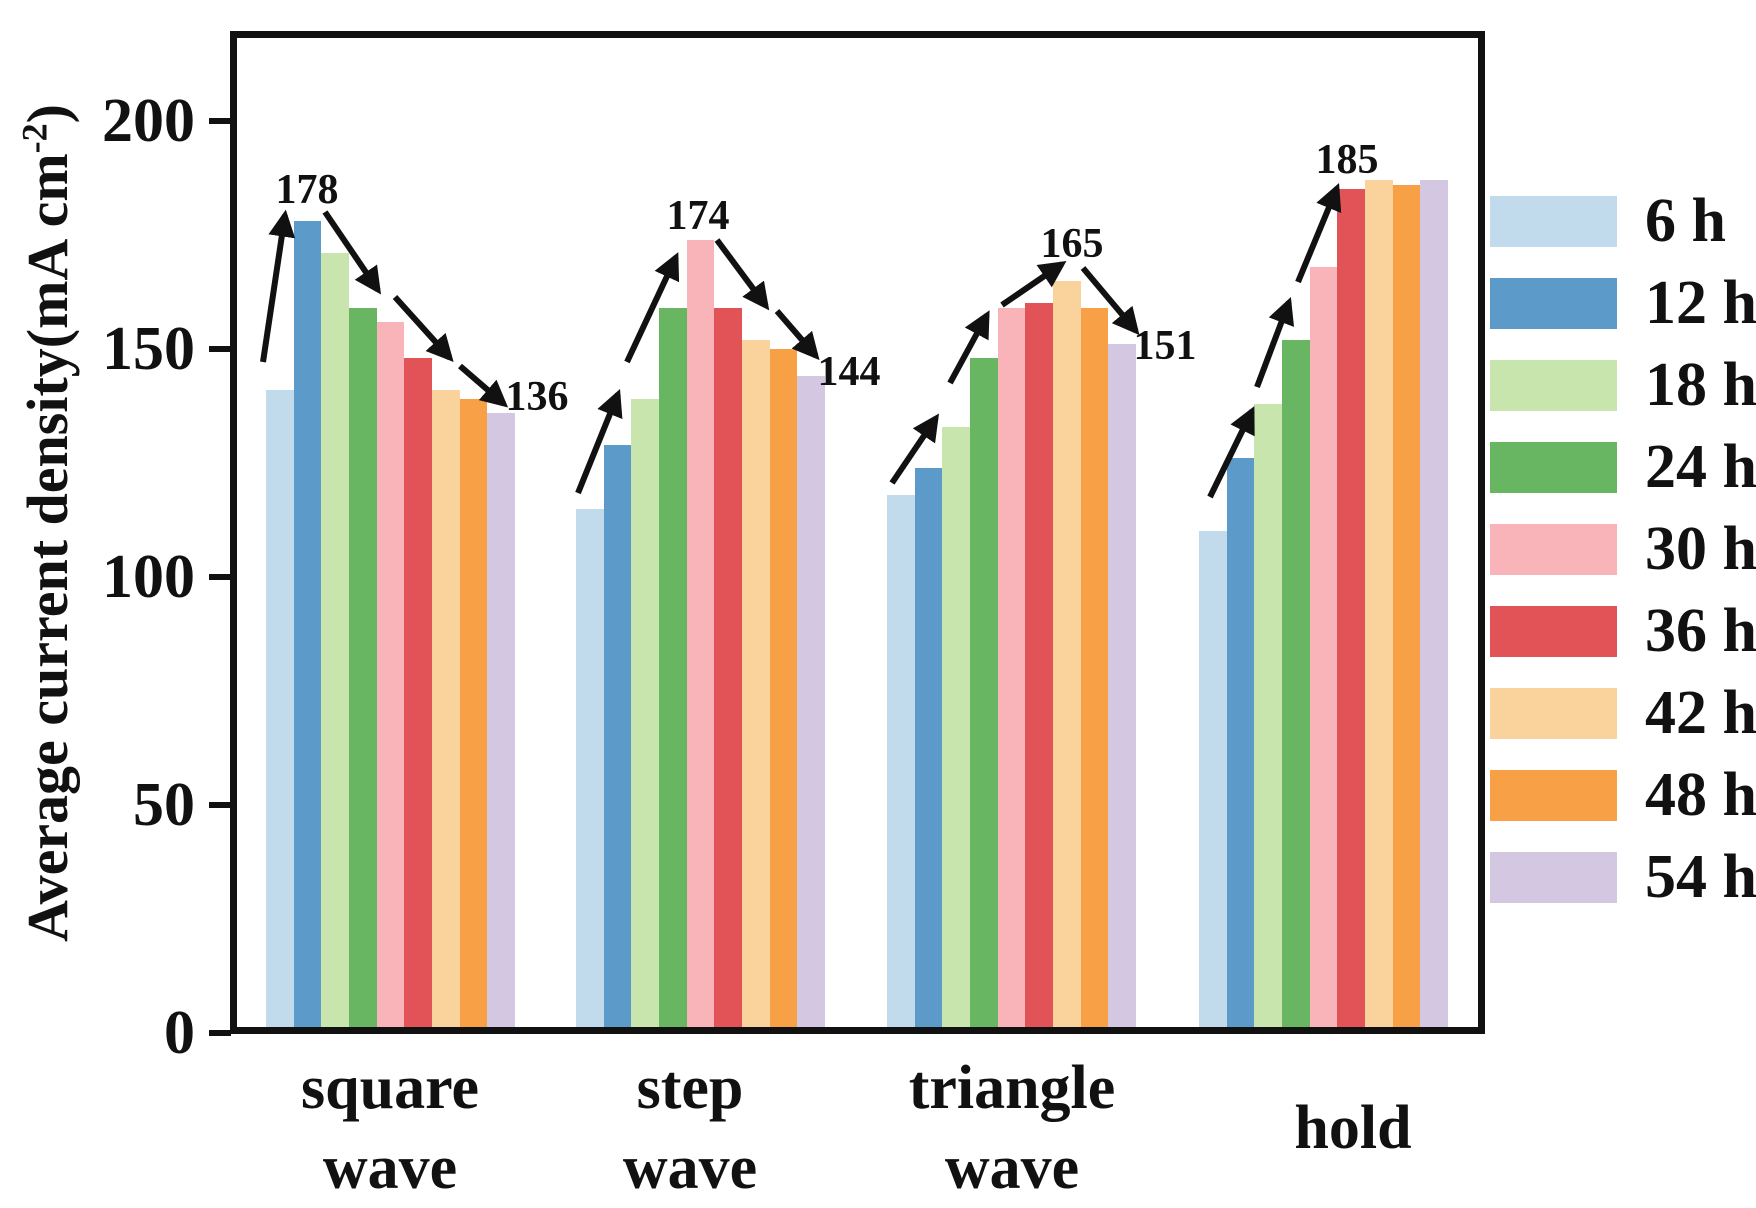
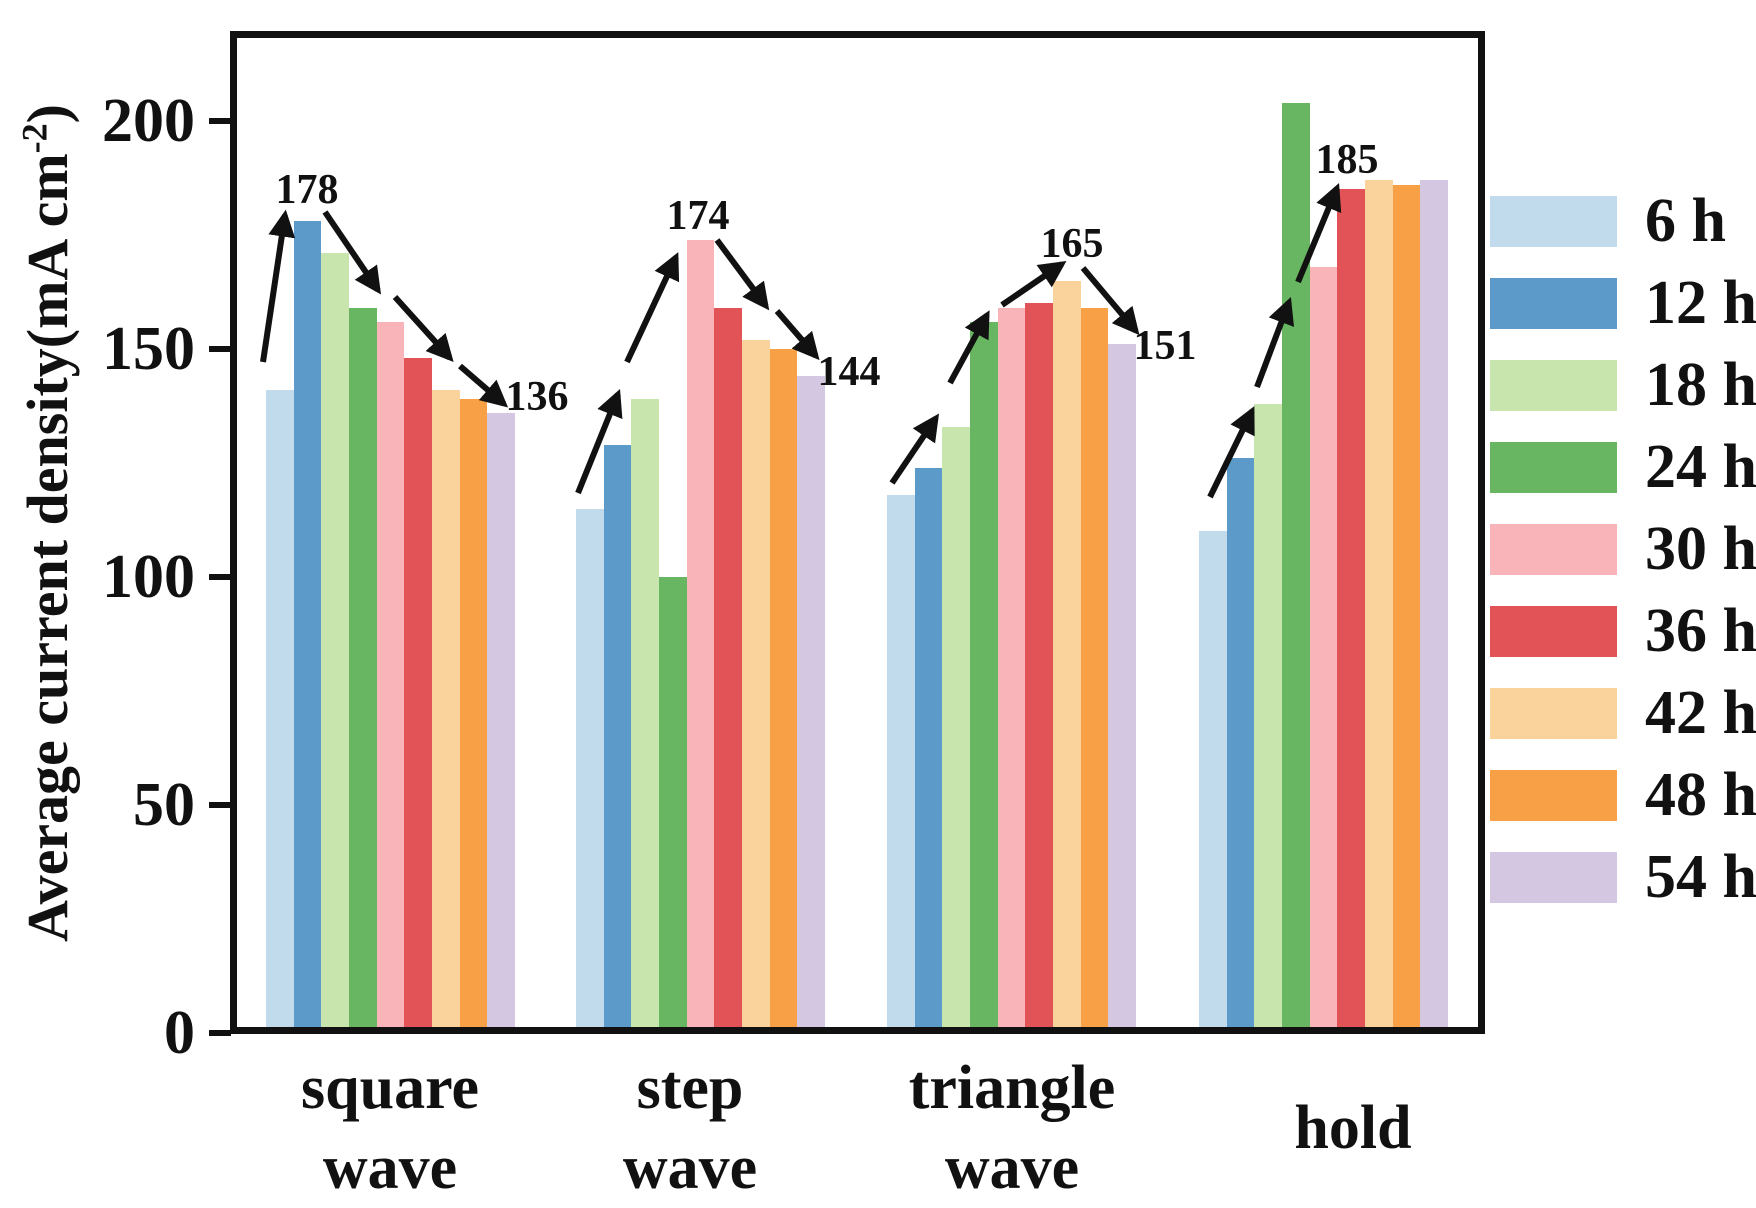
24 h/step wave: 159 -> 100
24 h/triangle wave: 148 -> 156
24 h/hold: 152 -> 204
